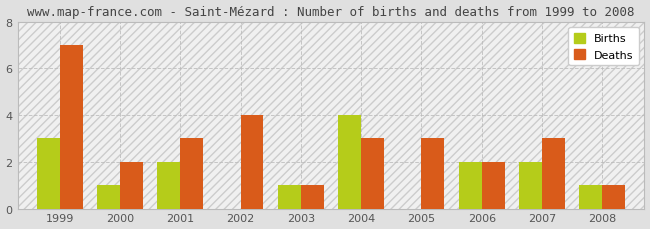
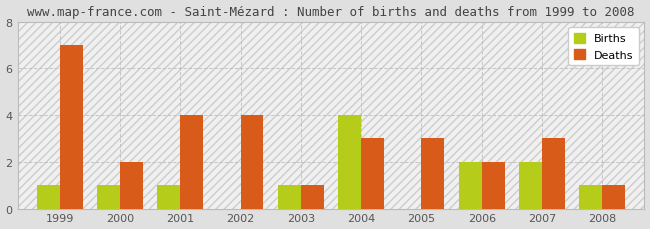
Births/1999: 3 -> 1
Births/2001: 2 -> 1
Deaths/2001: 3 -> 4
